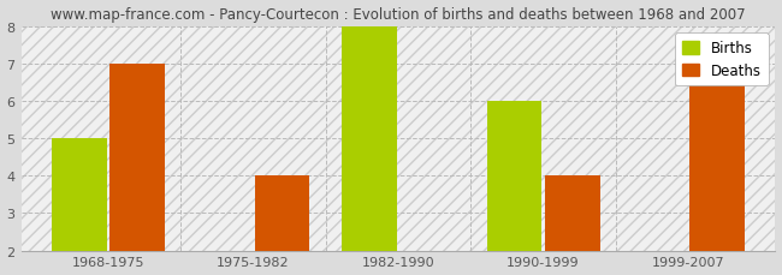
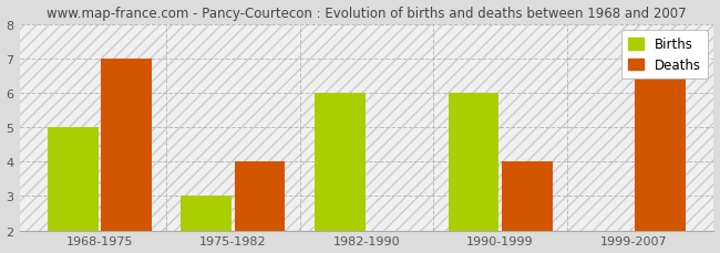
Births/1975-1982: 2 -> 3
Births/1982-1990: 8 -> 6
